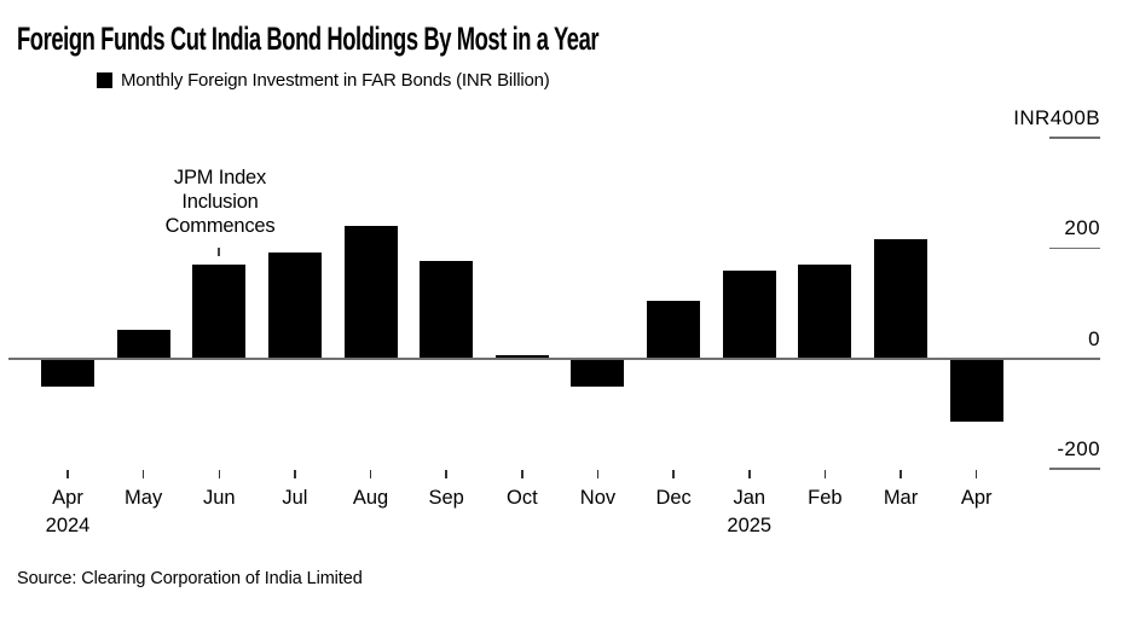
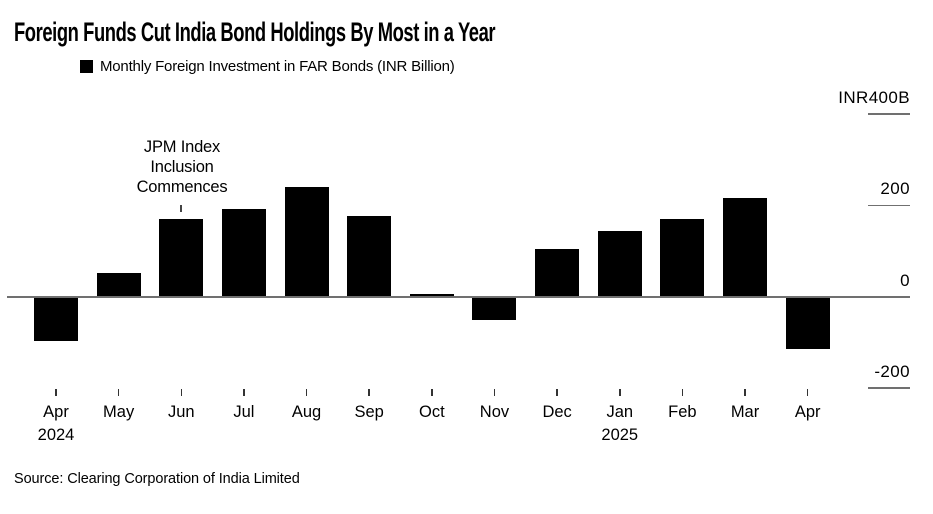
Apr 2024: -50 -> -100
Jan 2025: 160 -> 140
